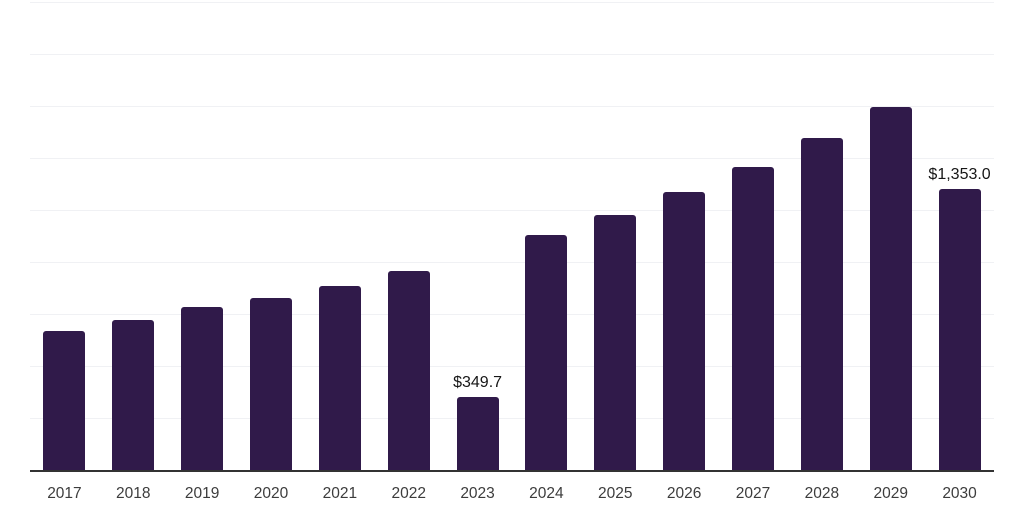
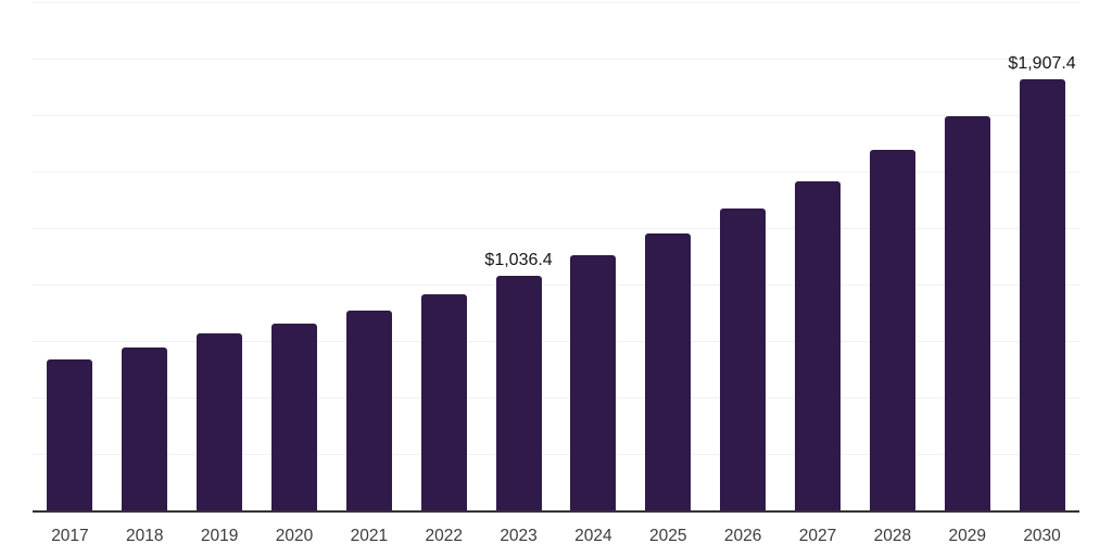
2023: $349.7 -> $1,036.4
2030: $1,353.0 -> $1,907.4
